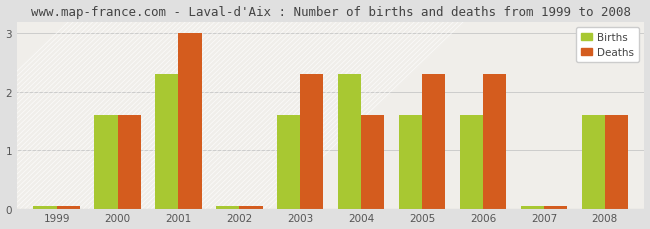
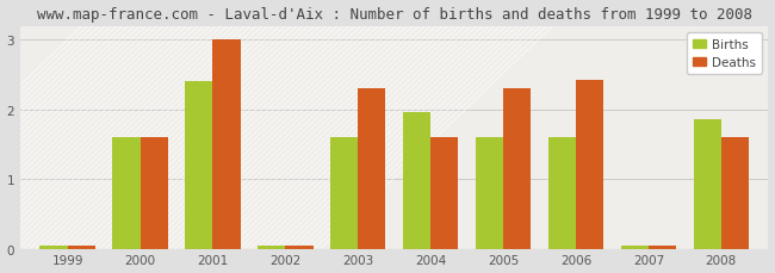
Births/2001: 2.30 -> 2.40
Births/2004: 2.30 -> 1.96
Deaths/2006: 2.30 -> 2.42
Births/2008: 1.60 -> 1.86
